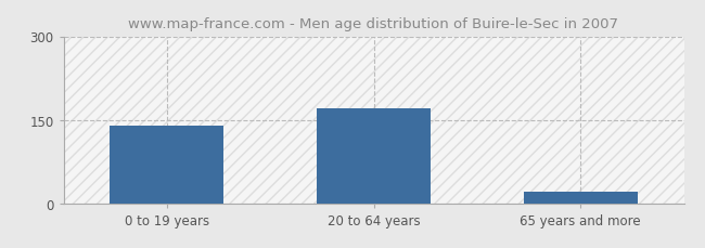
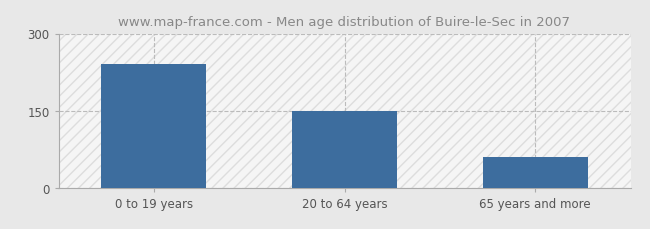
0 to 19 years: 140 -> 240
20 to 64 years: 170 -> 150
65 years and more: 20 -> 60
